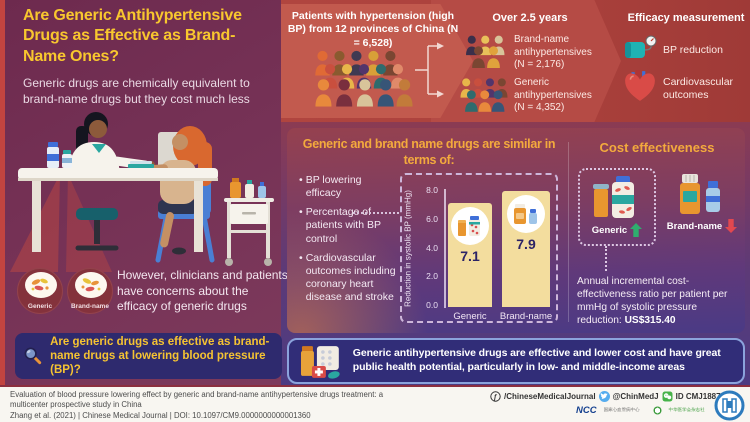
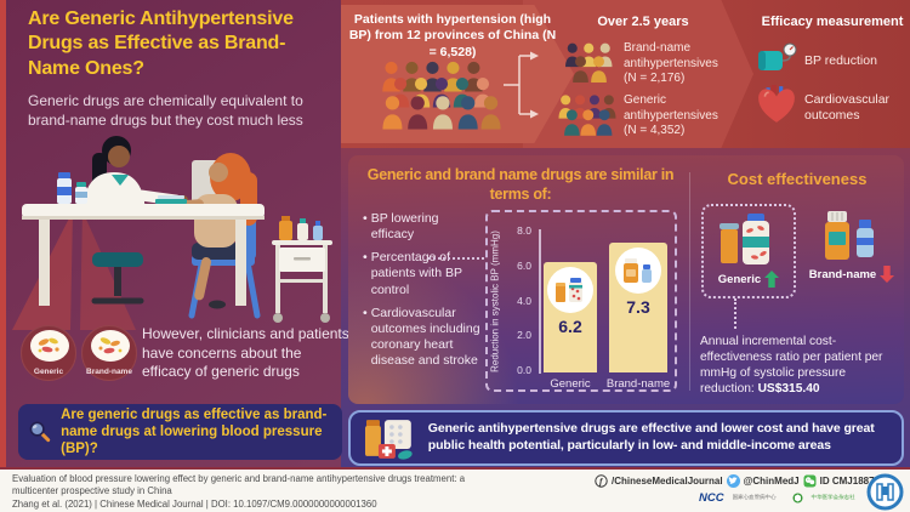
Generic: 7.1 -> 6.2
Brand-name: 7.9 -> 7.3
